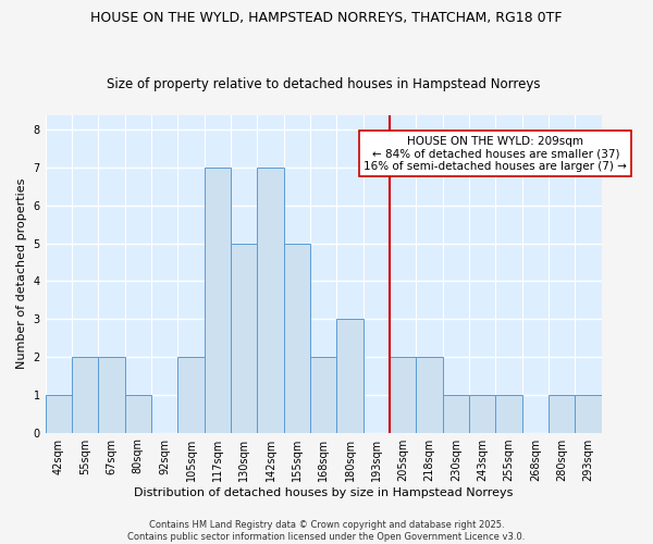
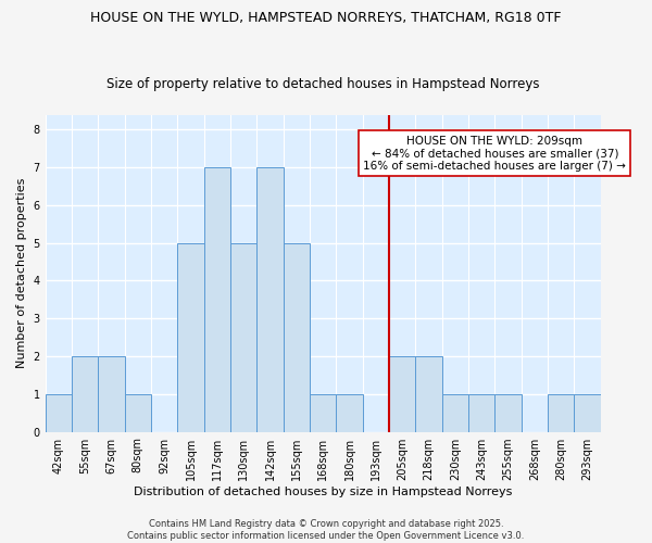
105sqm: 2 -> 5
168sqm: 2 -> 1
180sqm: 3 -> 1
